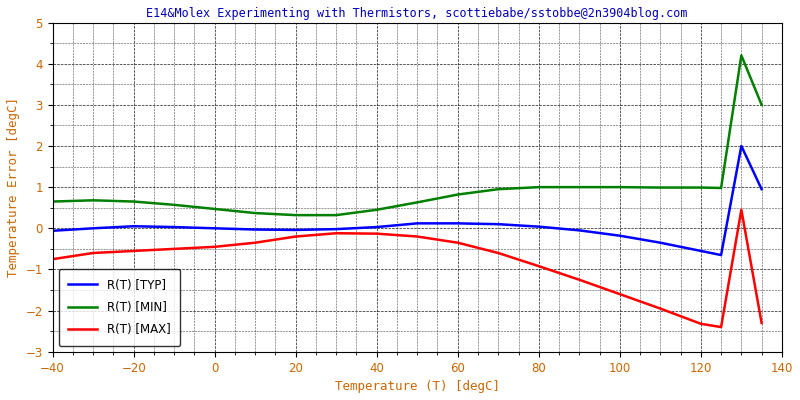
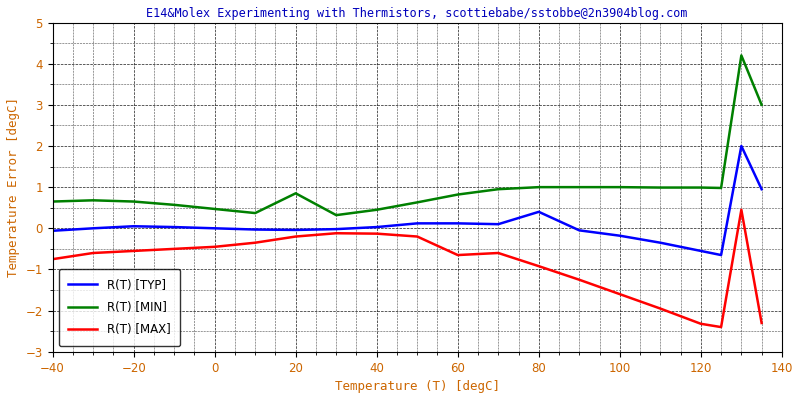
R(T) [MIN]/20: 0.32 -> 0.85
R(T) [MAX]/60: -0.35 -> -0.65
R(T) [TYP]/80: 0.04 -> 0.40
